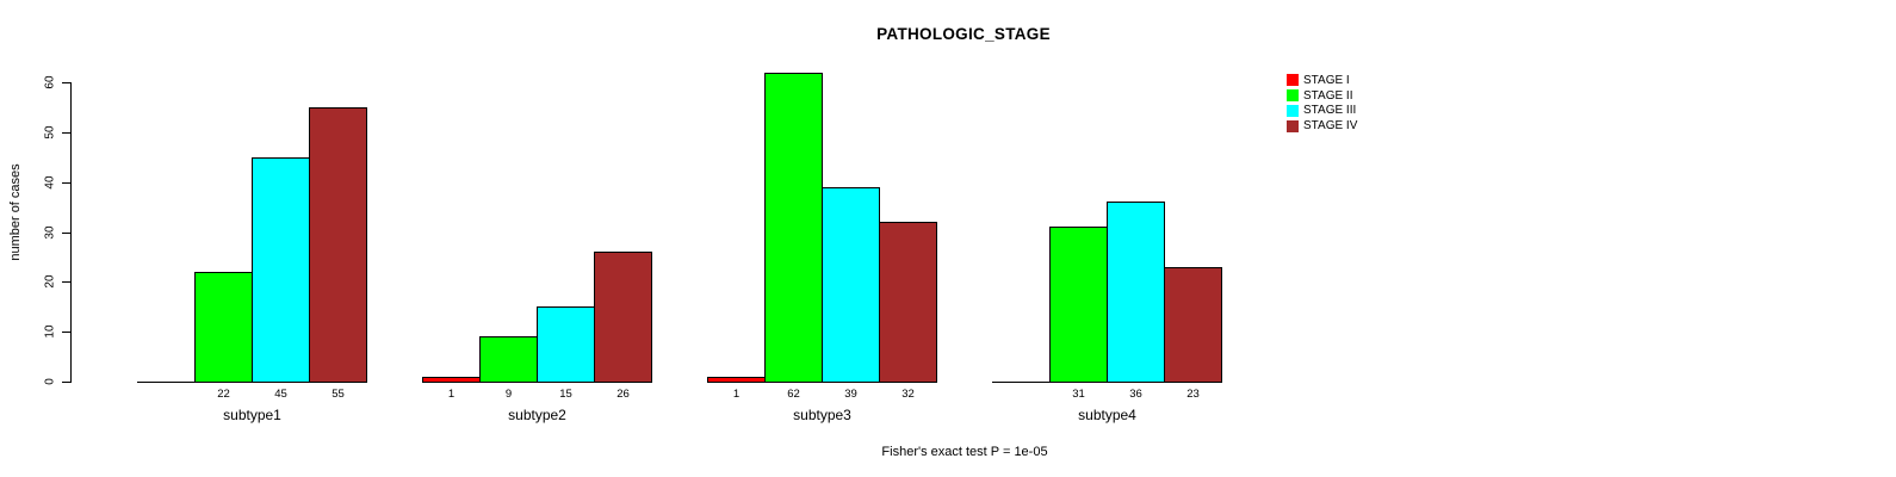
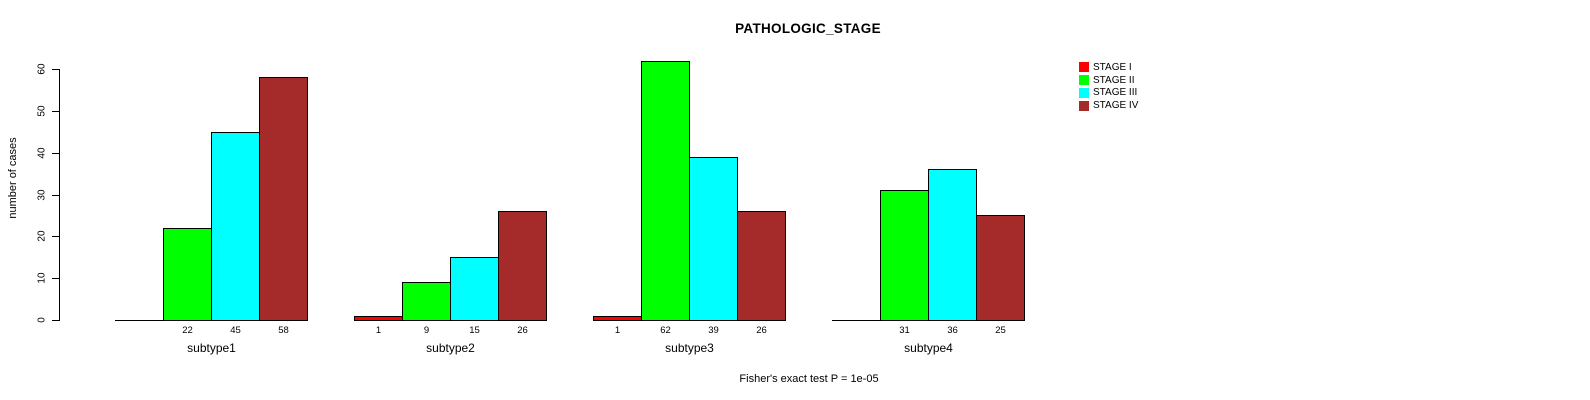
STAGE IV/subtype1: 55 -> 58
STAGE IV/subtype3: 32 -> 26
STAGE IV/subtype4: 23 -> 25
